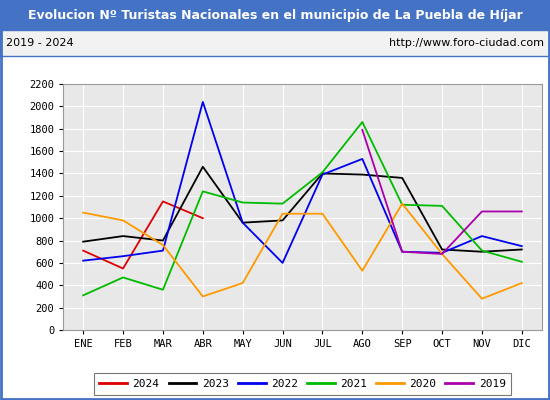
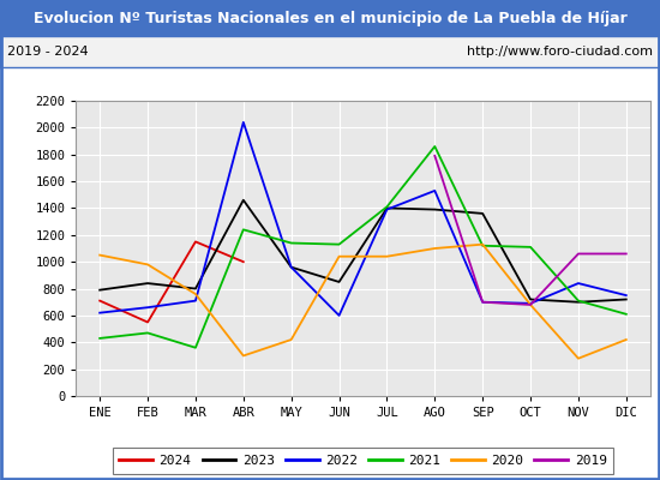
2021/ENE: 310 -> 430
2023/JUN: 980 -> 850
2020/AGO: 530 -> 1100
